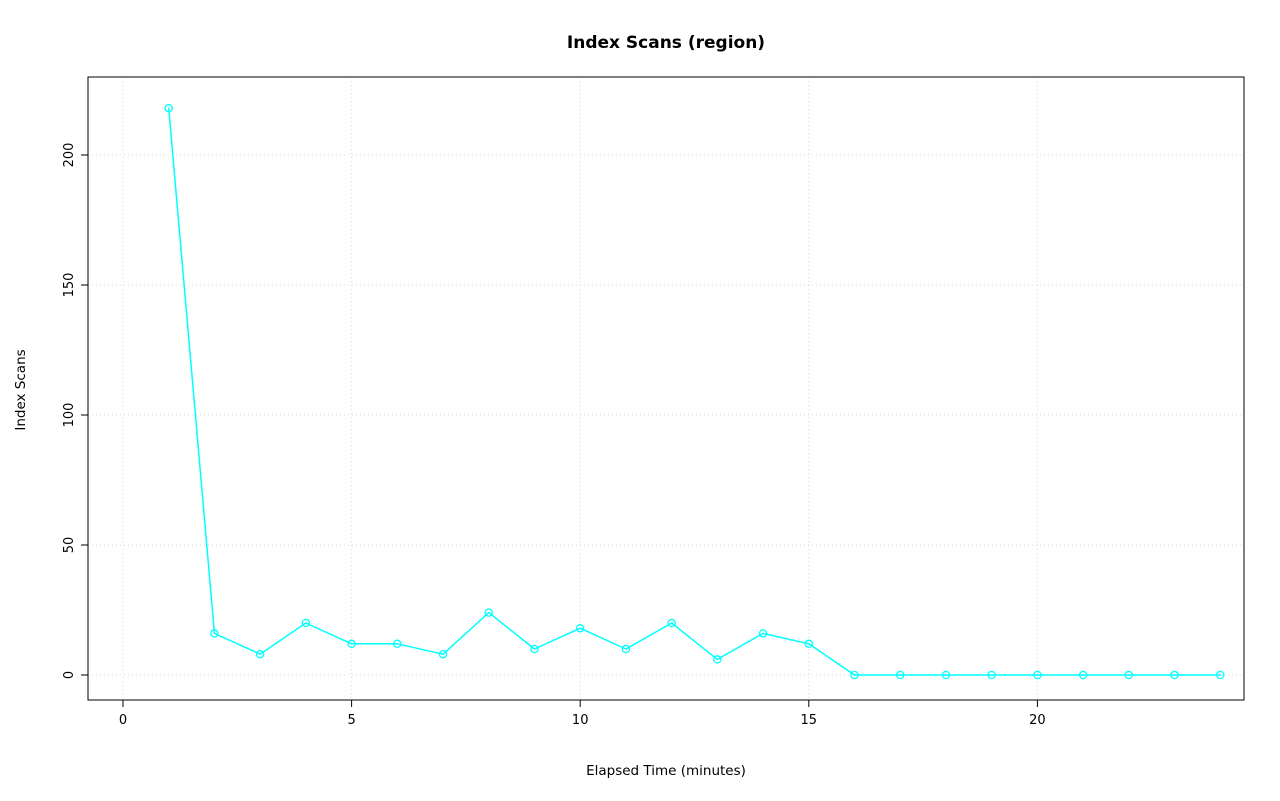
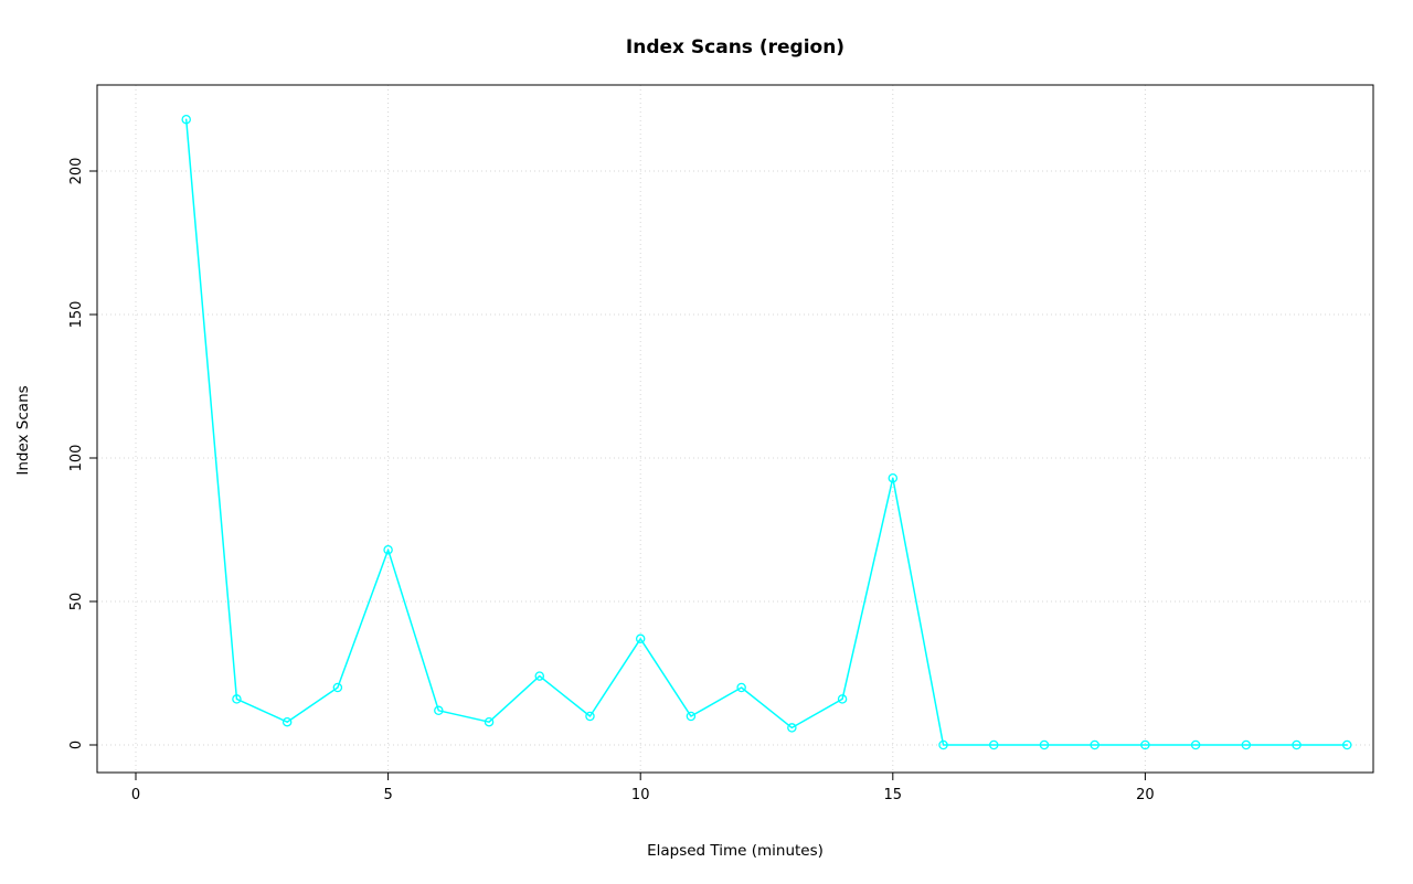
5: 12 -> 68
10: 18 -> 37
15: 12 -> 93
